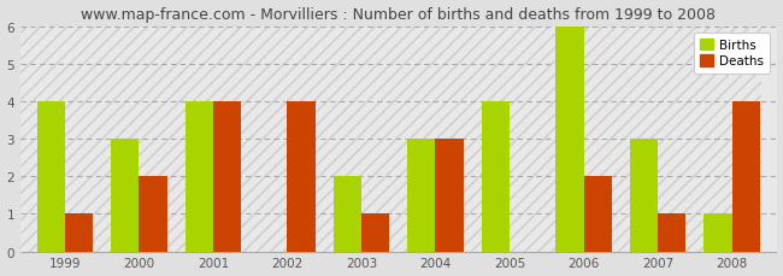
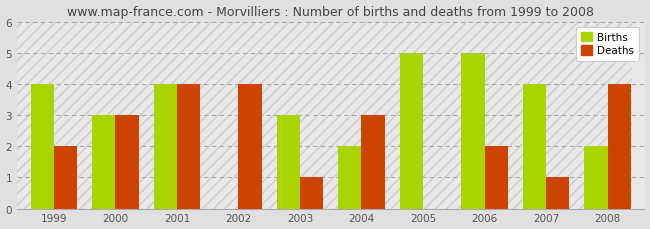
Deaths/1999: 1 -> 2
Deaths/2000: 2 -> 3
Births/2003: 2 -> 3
Births/2004: 3 -> 2
Births/2005: 4 -> 5
Births/2006: 6 -> 5
Births/2007: 3 -> 4
Births/2008: 1 -> 2
